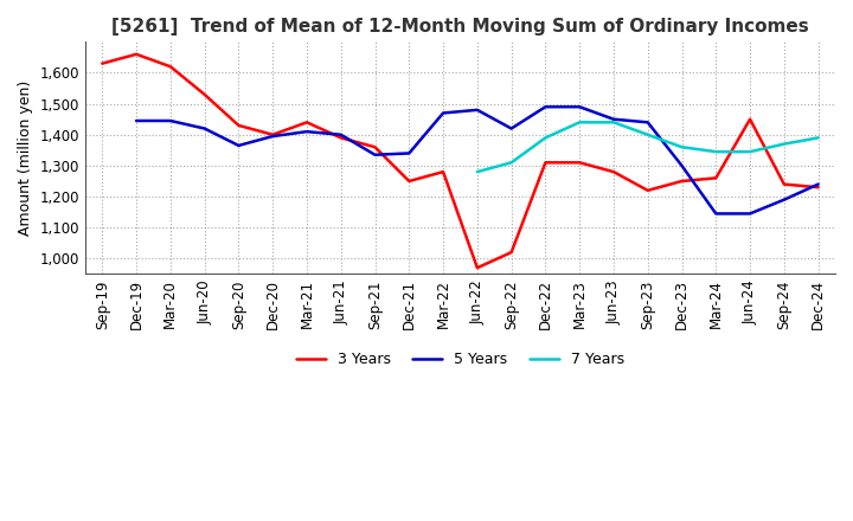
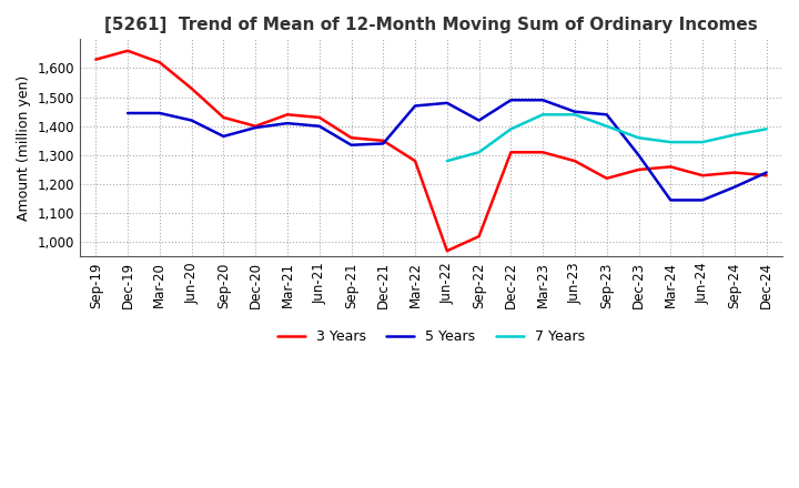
3 Years/Jun-21: 1,390 -> 1,430
3 Years/Dec-21: 1,250 -> 1,350
3 Years/Jun-24: 1,450 -> 1,230
